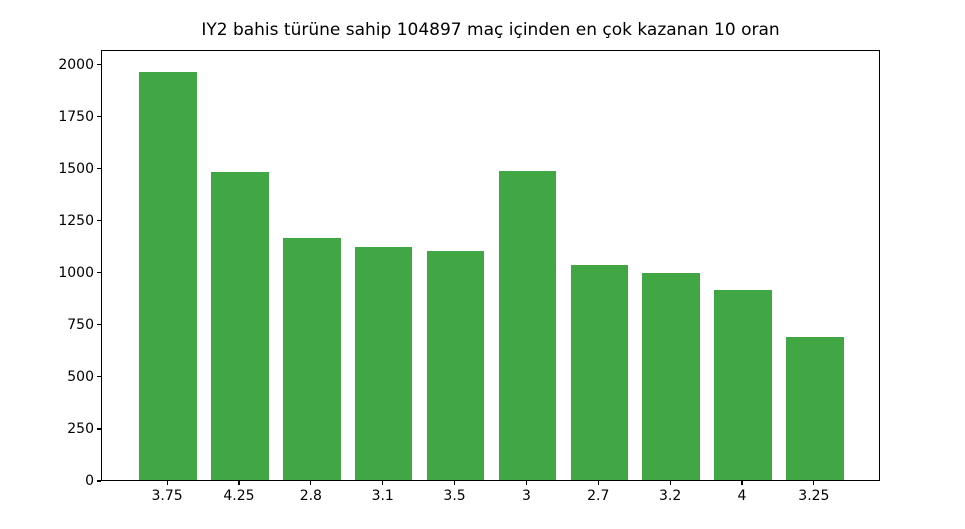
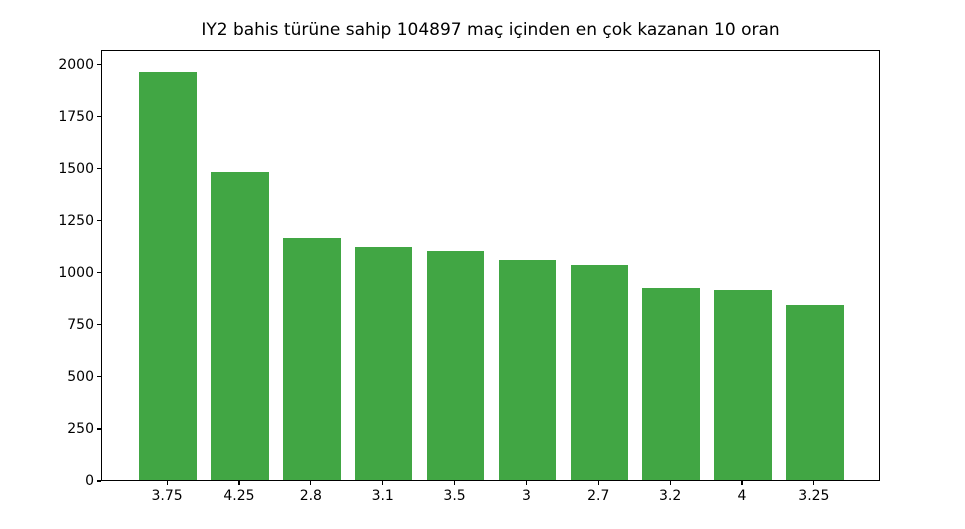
3: 1490 -> 1060
3.2: 1000 -> 930
3.25: 690 -> 850
